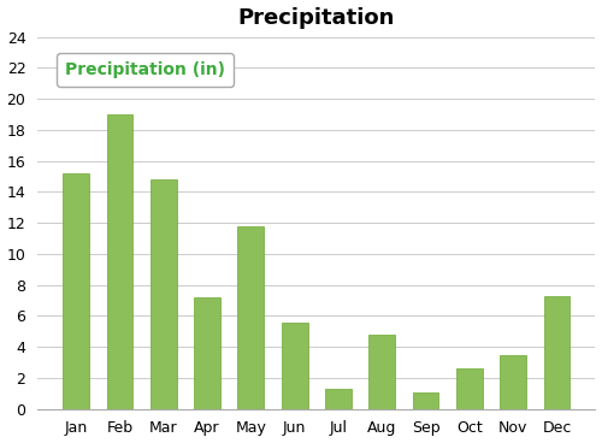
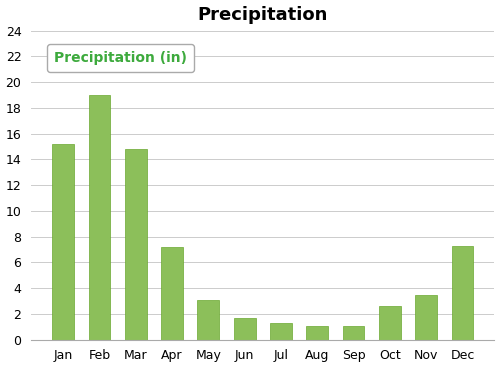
May: 11.8 -> 3.1
Jun: 5.6 -> 1.7
Aug: 4.8 -> 1.1
